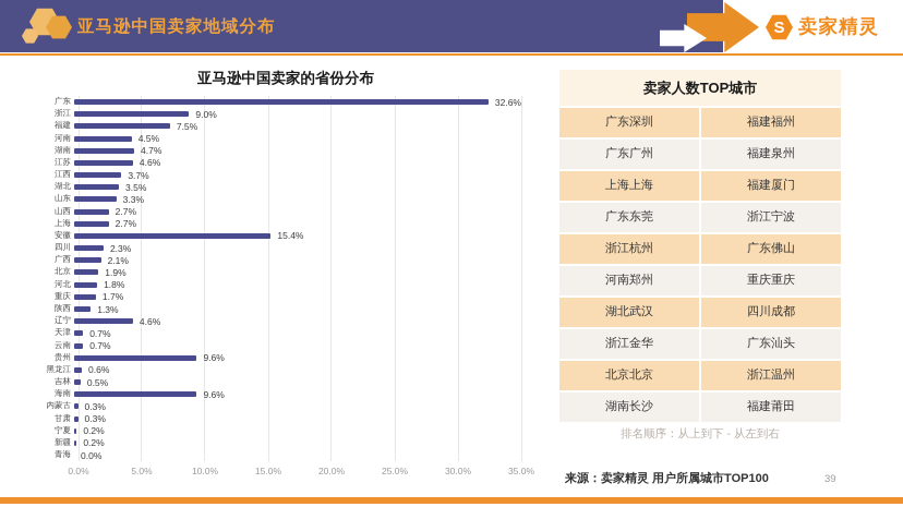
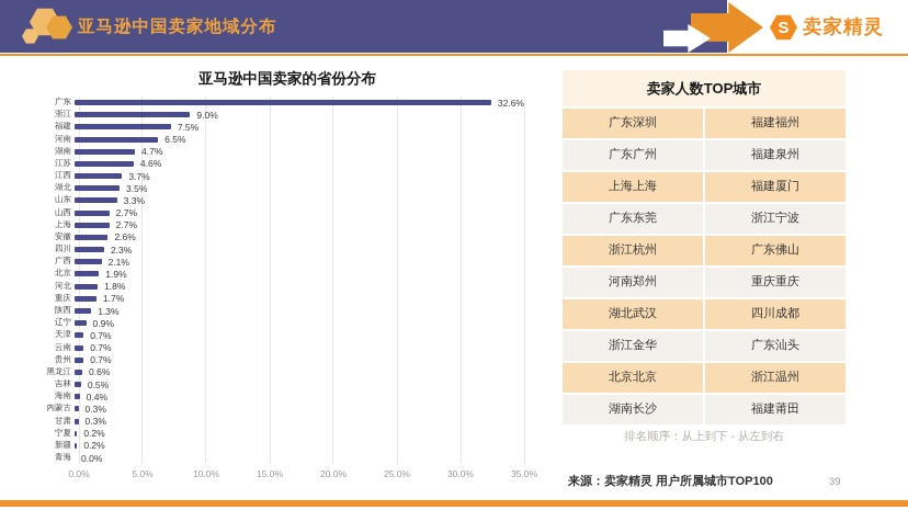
河南: 4.5% -> 6.5%
安徽: 15.4% -> 2.6%
辽宁: 4.6% -> 0.9%
贵州: 9.6% -> 0.7%
海南: 9.6% -> 0.4%
